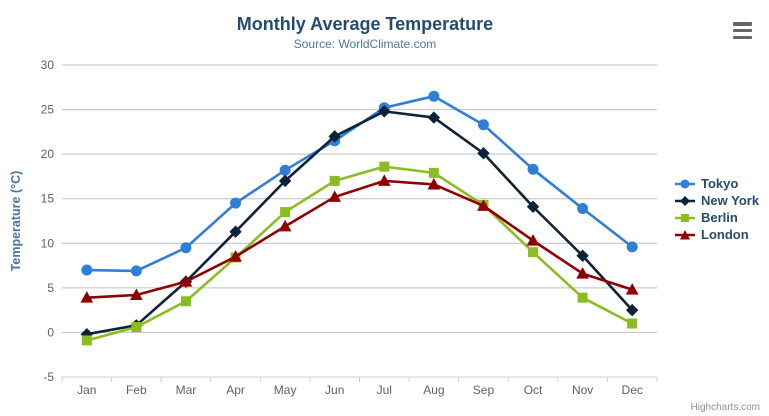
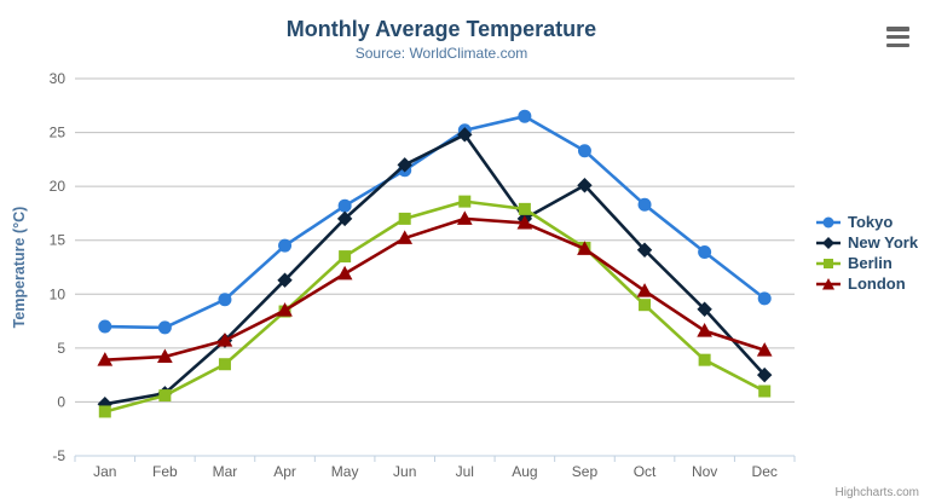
New York/Aug: 24 -> 17
